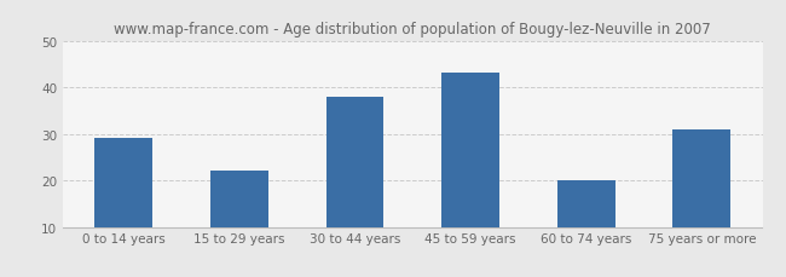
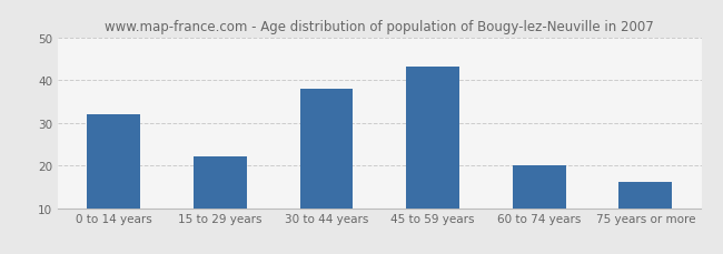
0 to 14 years: 29 -> 32
75 years or more: 31 -> 16
